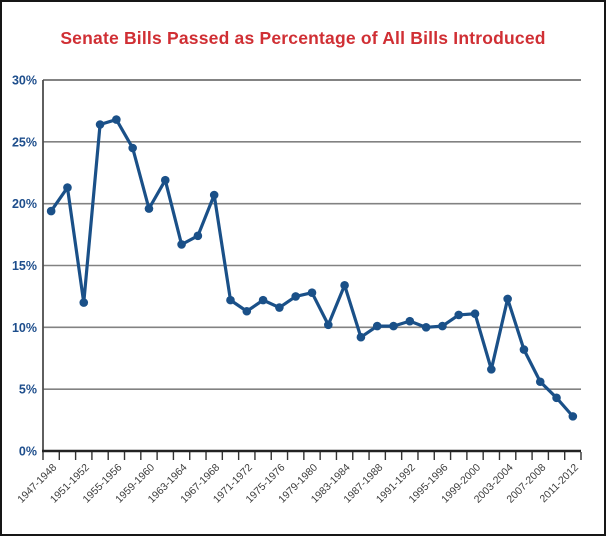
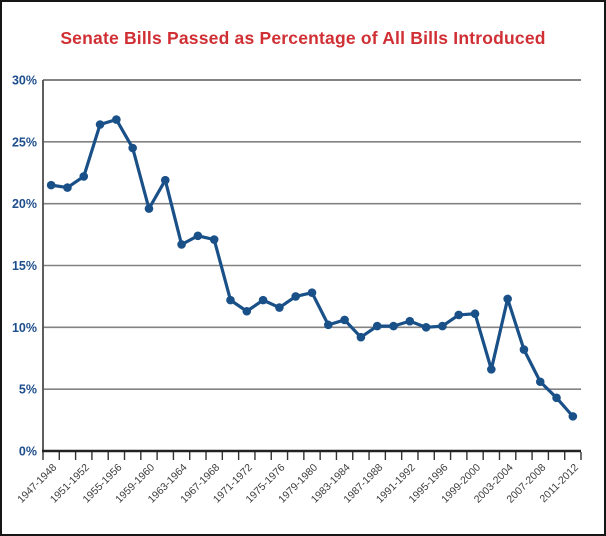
1947-1948: 19.4% -> 21.5%
1951-1952: 12.0% -> 22.2%
1967-1968: 20.7% -> 17.1%
1983-1984: 13.4% -> 10.6%
